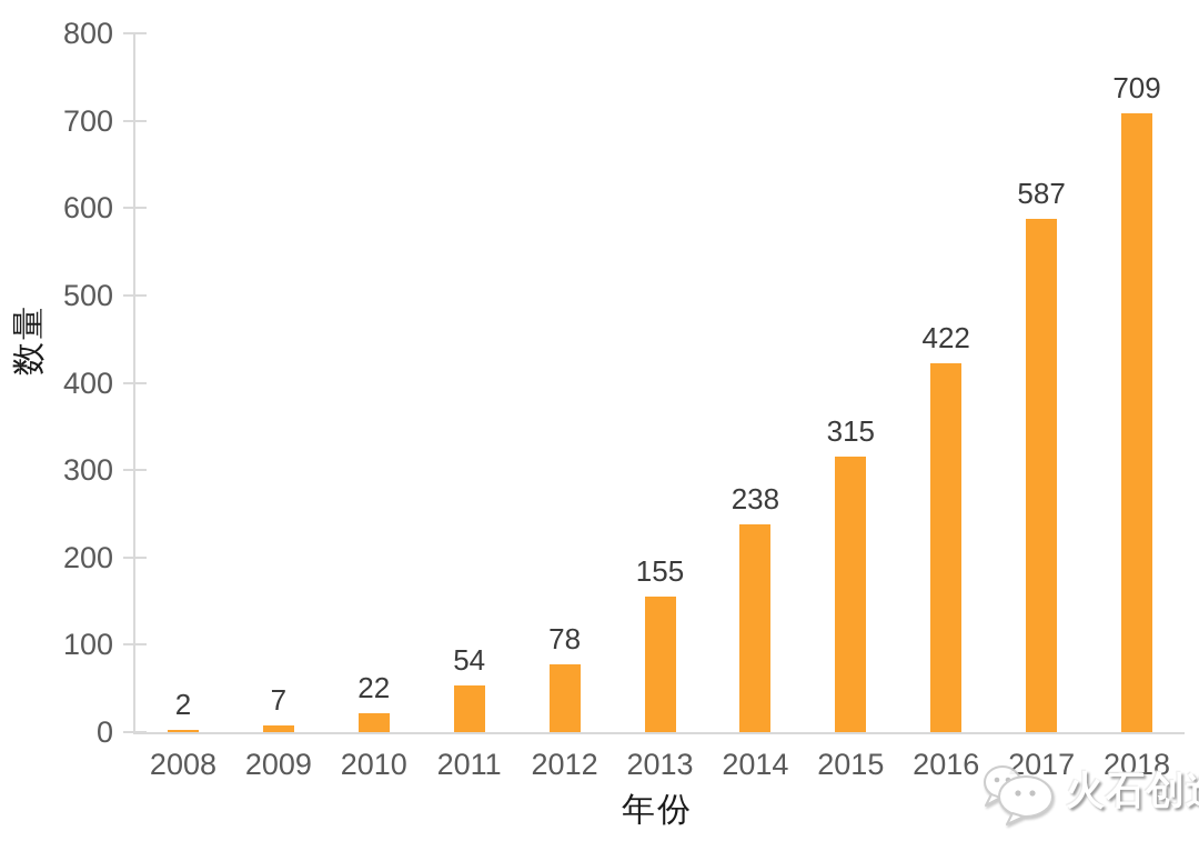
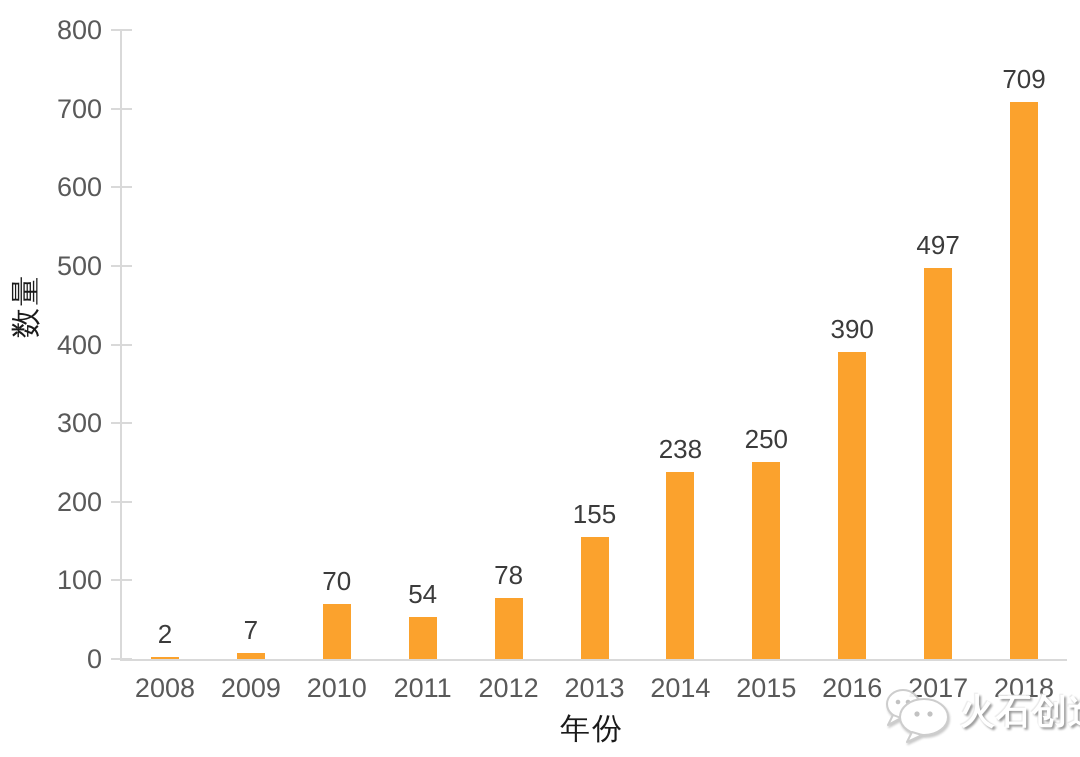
2010: 22 -> 70
2015: 315 -> 250
2016: 422 -> 390
2017: 587 -> 497
